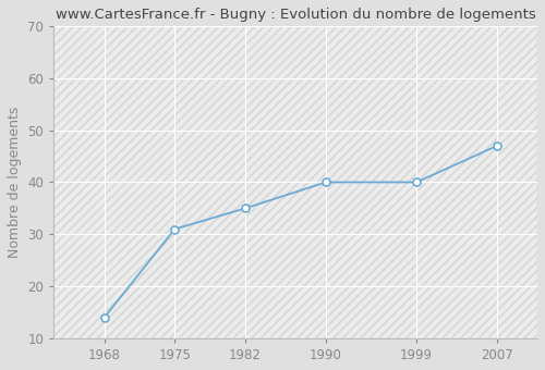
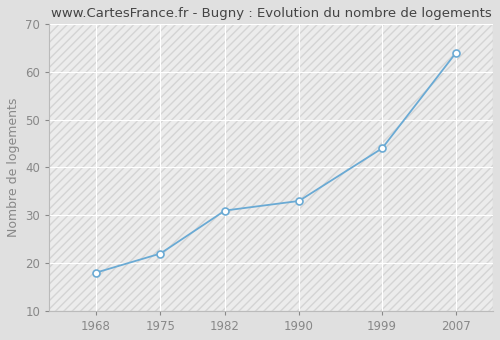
1968: 14 -> 18
1975: 31 -> 22
1982: 35 -> 31
1990: 40 -> 33
1999: 40 -> 44
2007: 47 -> 64
